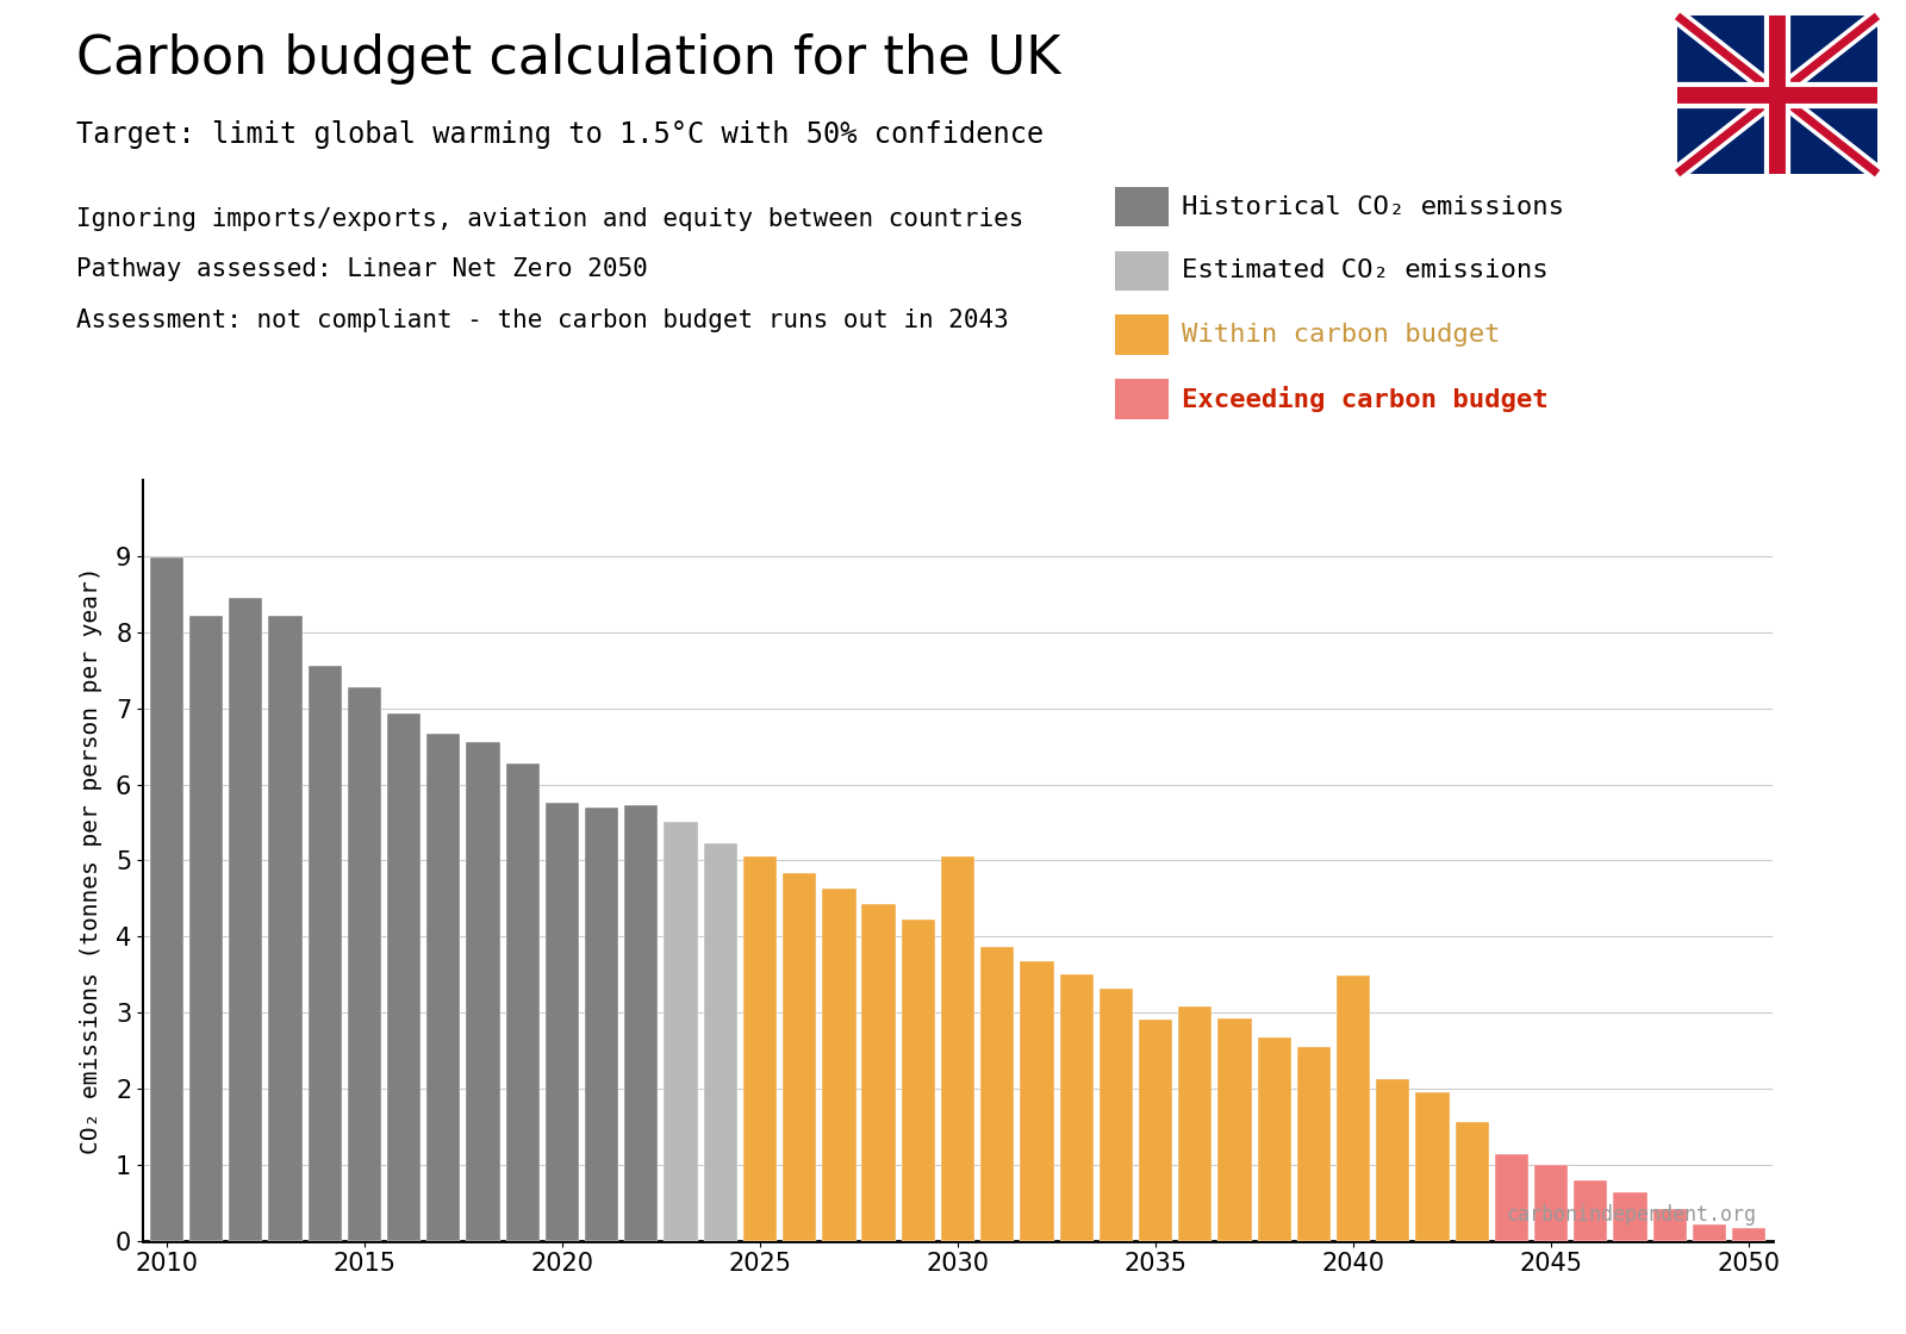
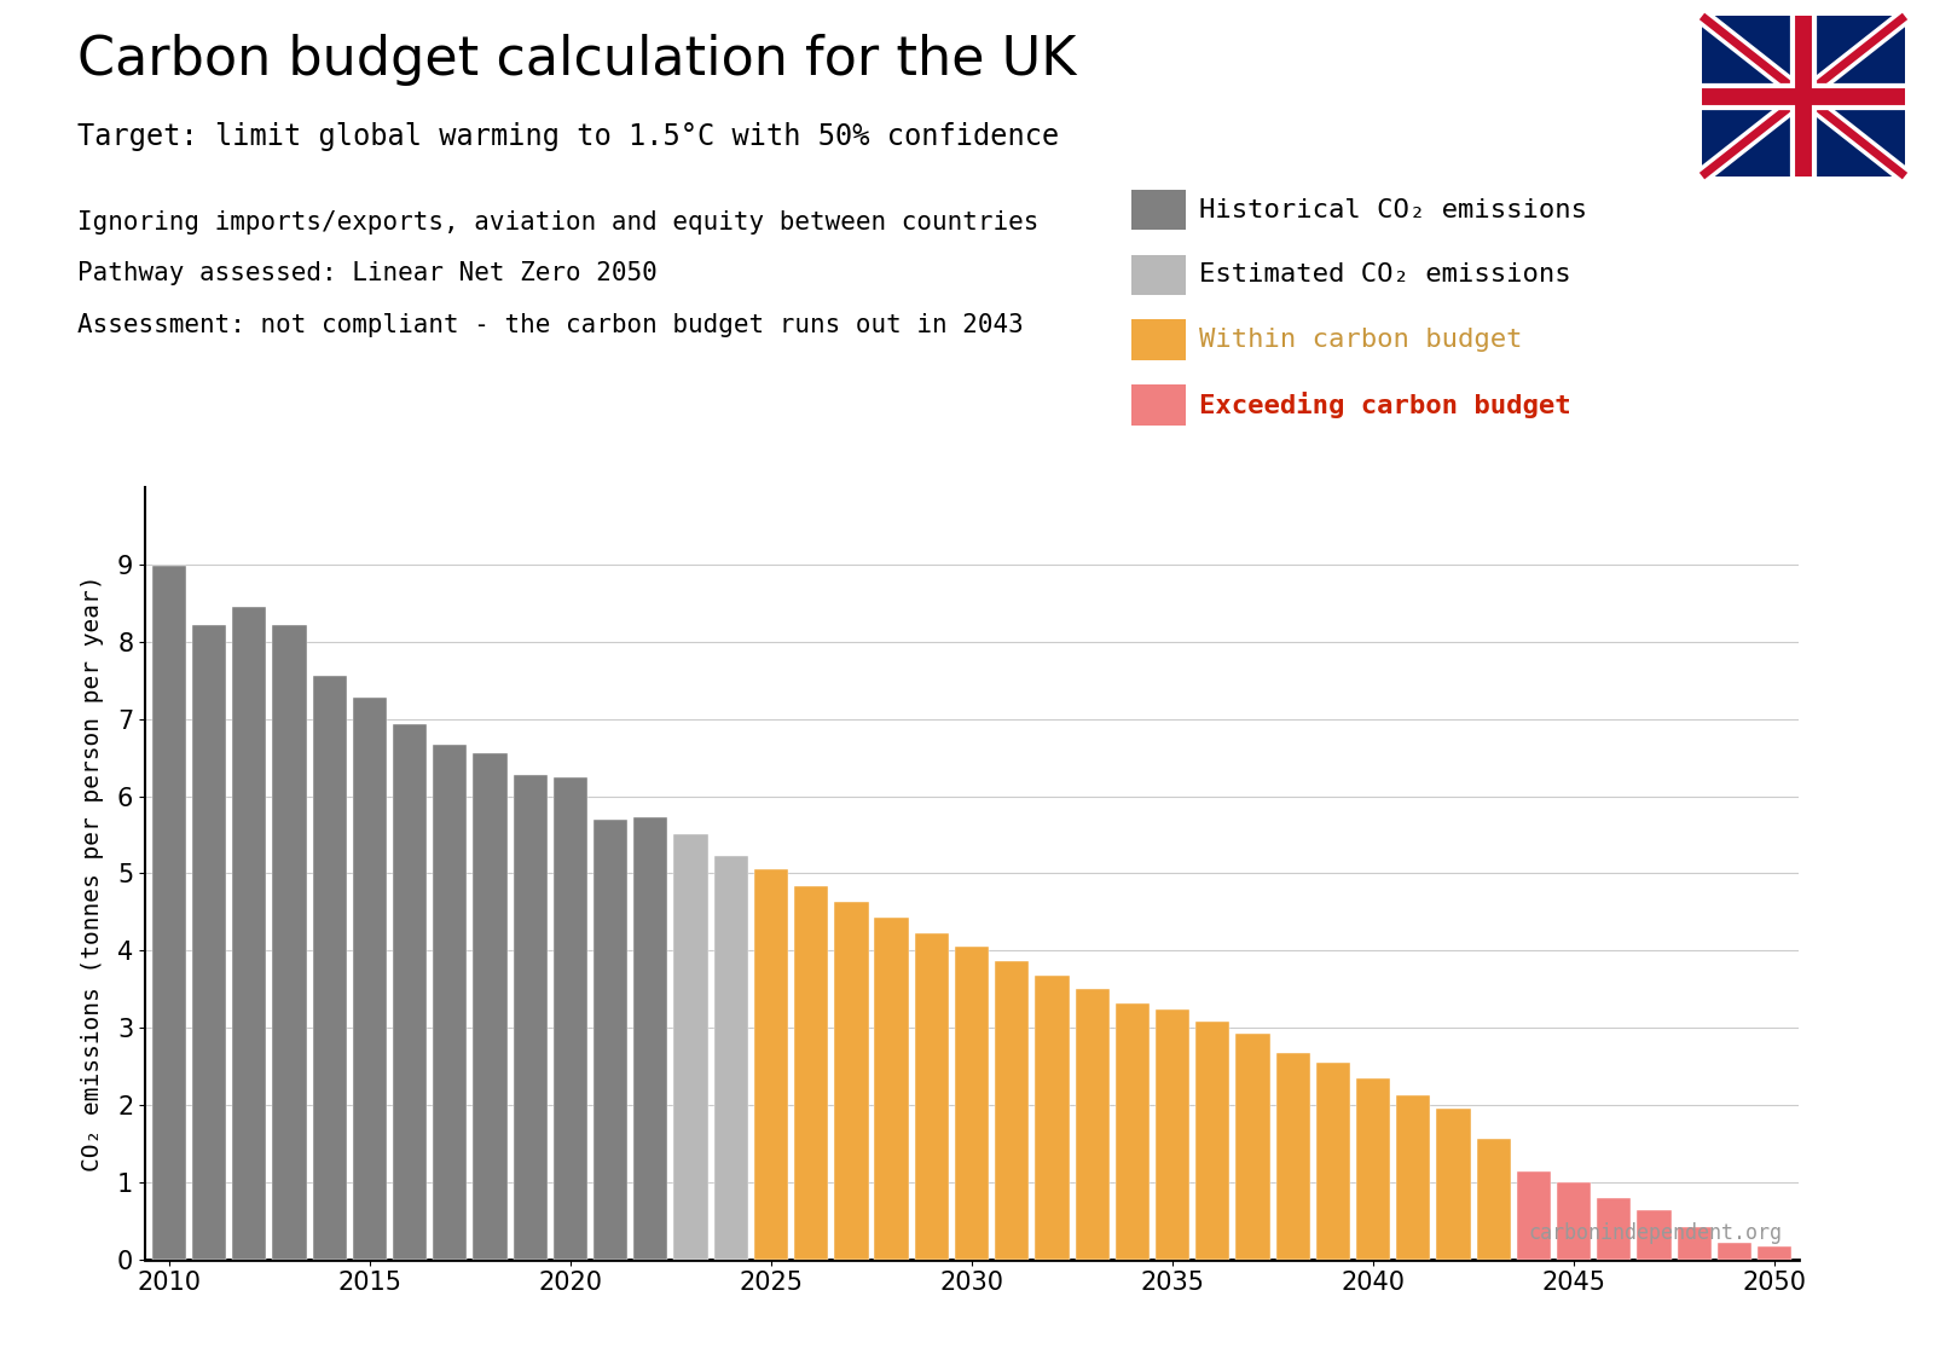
2020: 5.76 -> 6.25
2030: 5.06 -> 4.05
2035: 2.90 -> 3.24
2040: 3.48 -> 2.34
